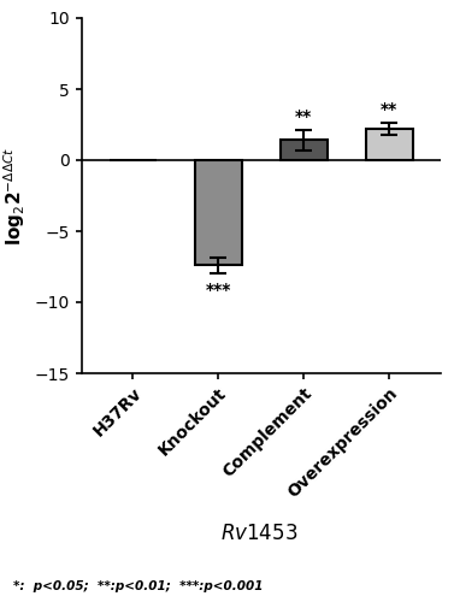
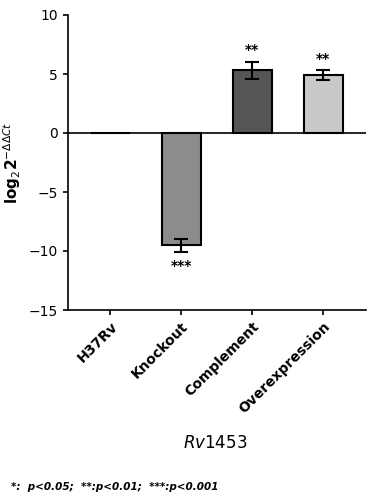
Knockout: -7.4 -> -9.5
Complement: 1.4 -> 5.3
Overexpression: 2.2 -> 4.9
